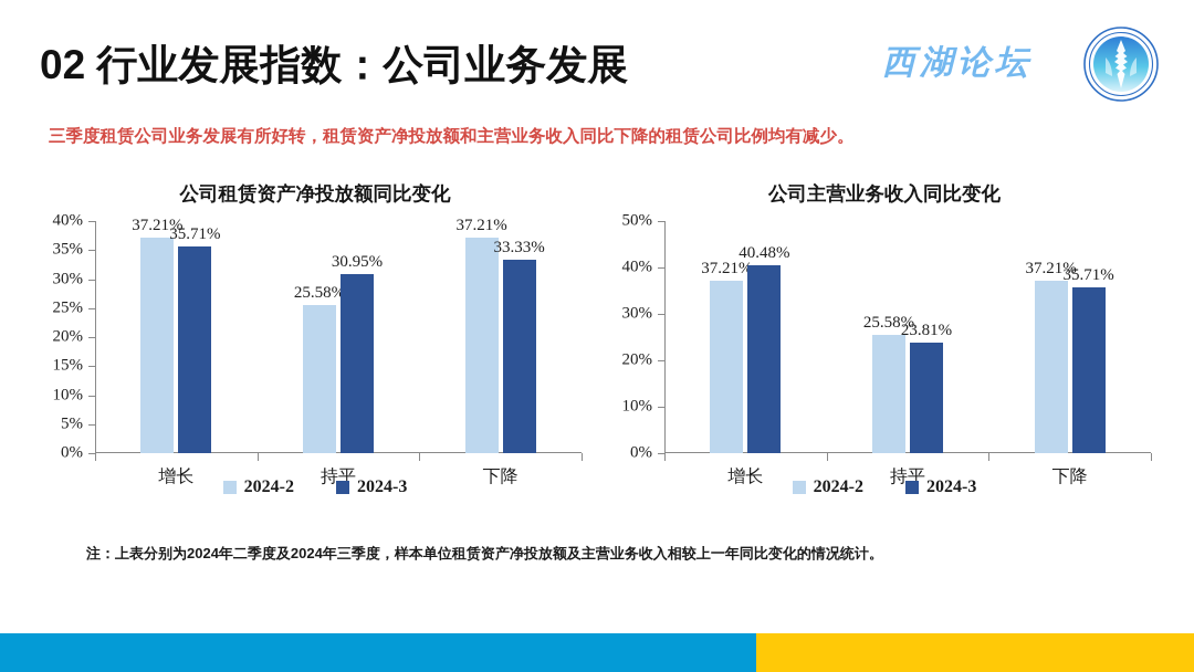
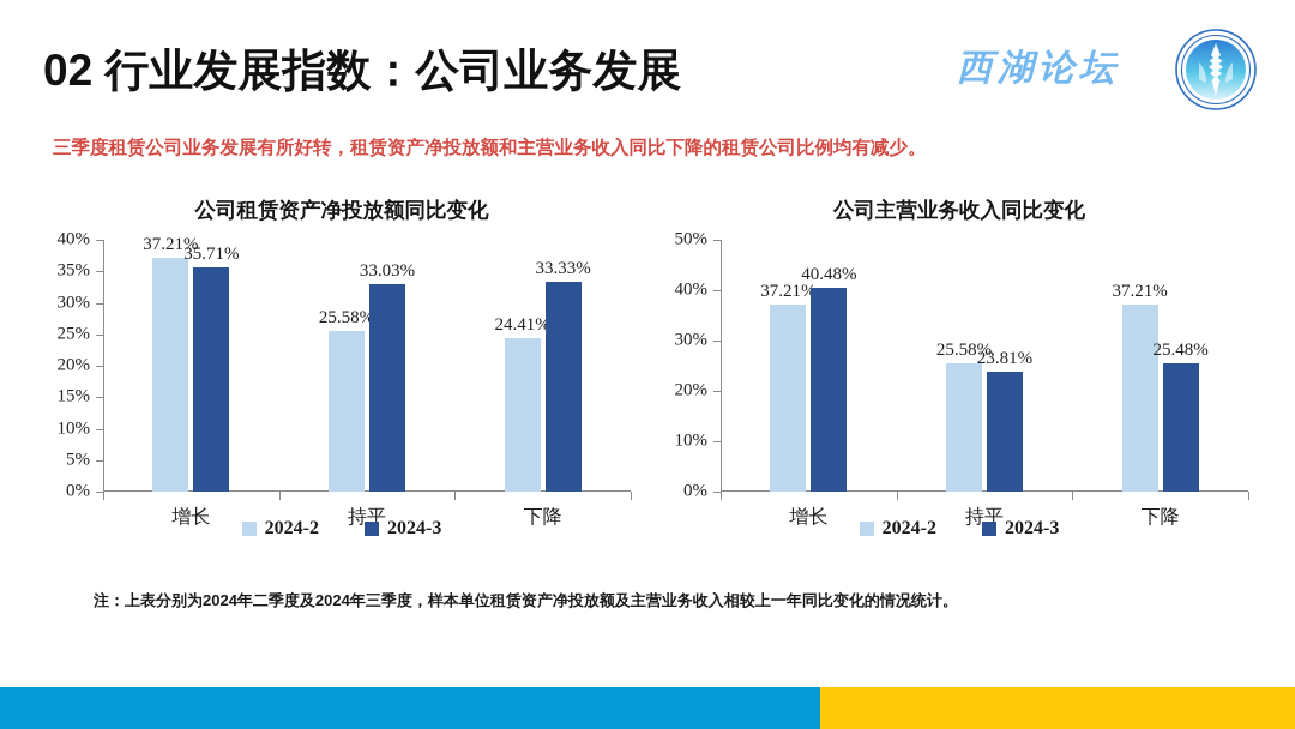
公司租赁资产净投放额同比变化/2024-3/持平: 30.95% -> 33.03%
公司租赁资产净投放额同比变化/2024-2/下降: 37.21% -> 24.41%
公司主营业务收入同比变化/2024-3/下降: 35.71% -> 25.48%
